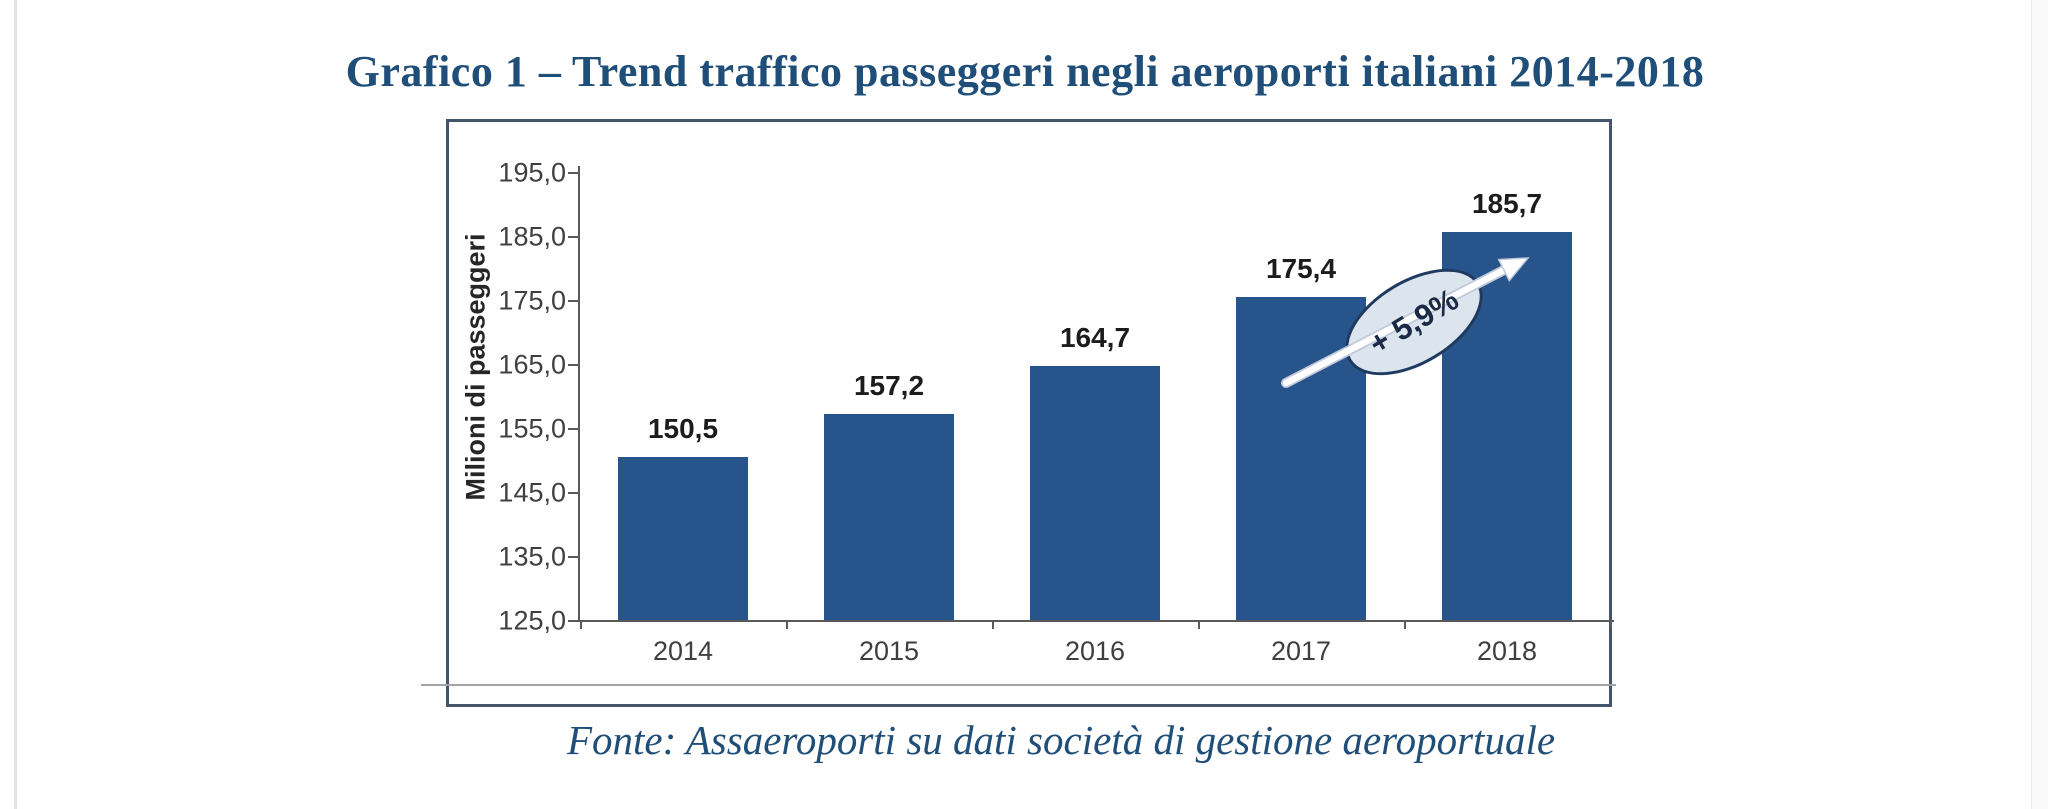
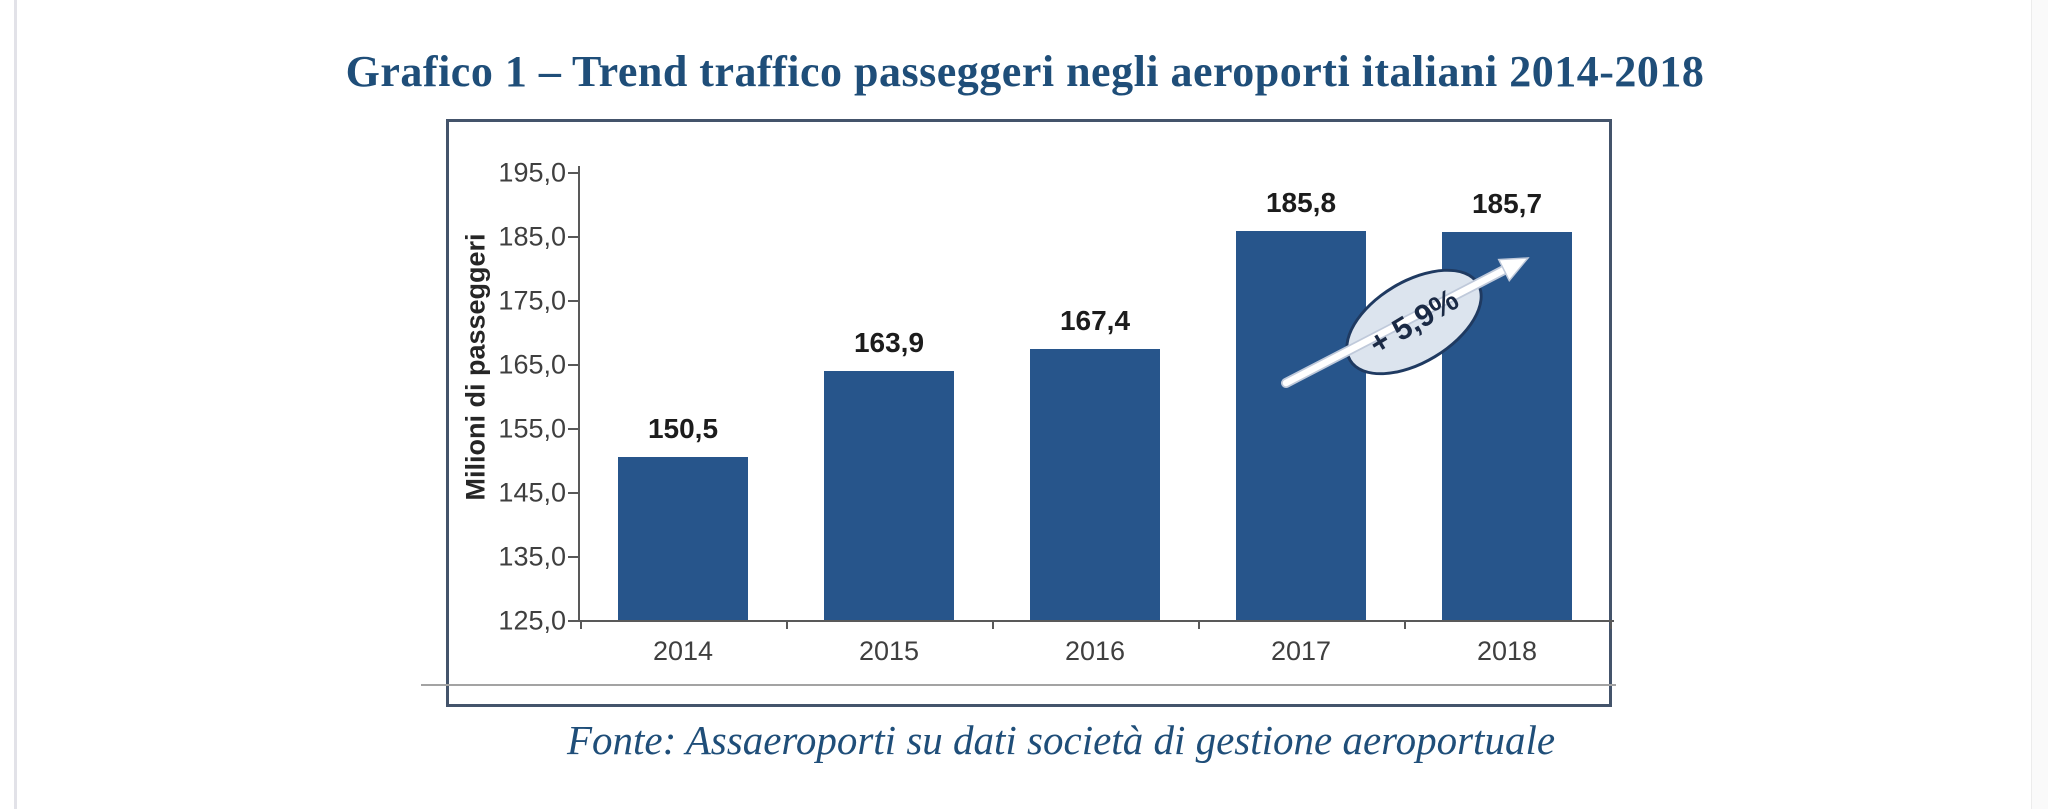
2015: 157,2 -> 163,9
2016: 164,7 -> 167,4
2017: 175,4 -> 185,8
